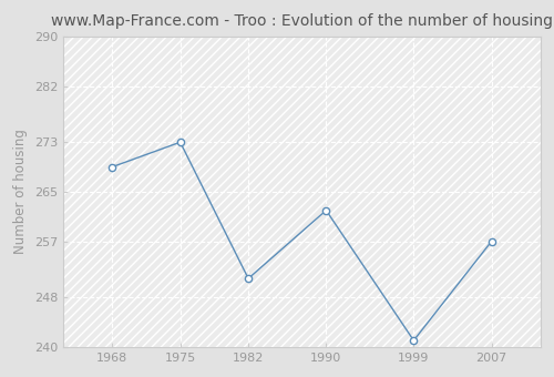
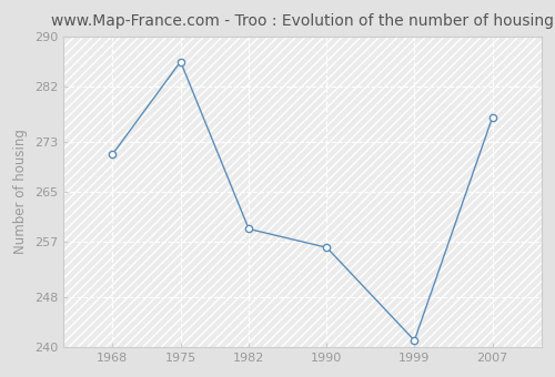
1968: 269 -> 271
1975: 273 -> 286
1982: 251 -> 259
1990: 262 -> 256
2007: 257 -> 277
